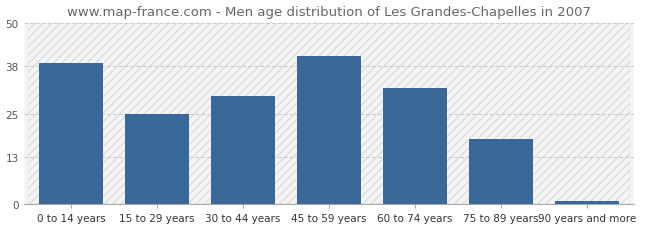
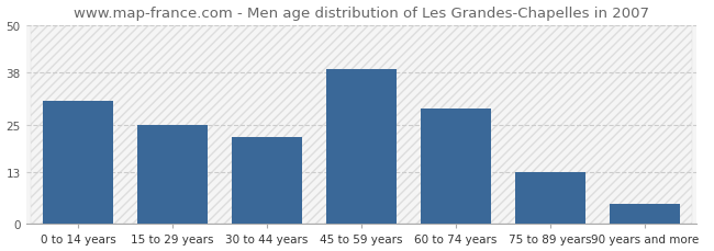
0 to 14 years: 39 -> 31
30 to 44 years: 30 -> 22
45 to 59 years: 41 -> 39
60 to 74 years: 32 -> 29
75 to 89 years: 18 -> 13
90 years and more: 1 -> 5
